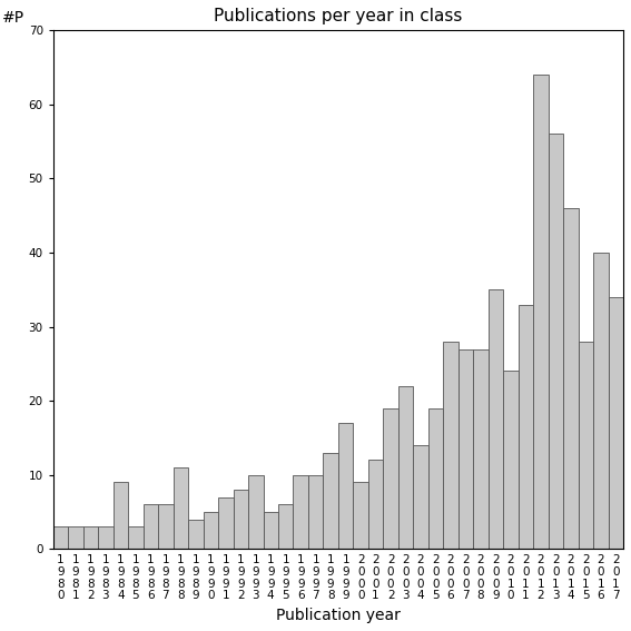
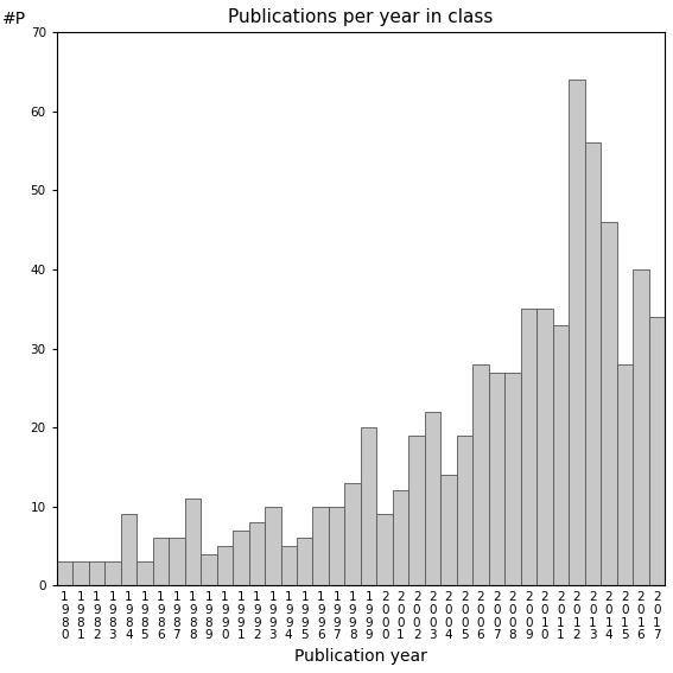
1 9 9 9: 17 -> 20
2 0 1 0: 24 -> 35
